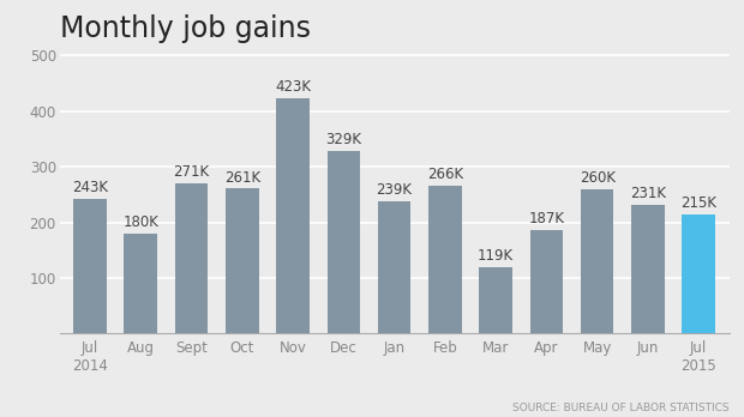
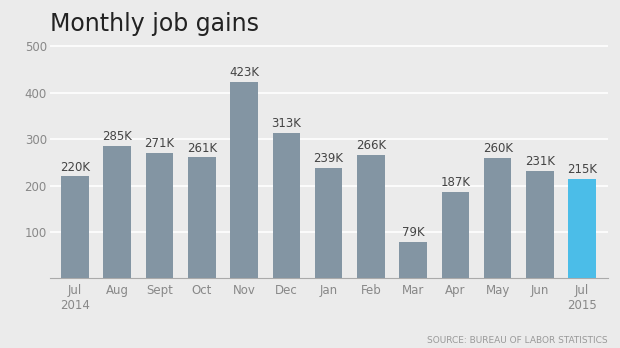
Jul 2014: 243K -> 220K
Aug: 180K -> 285K
Dec: 329K -> 313K
Mar: 119K -> 79K
